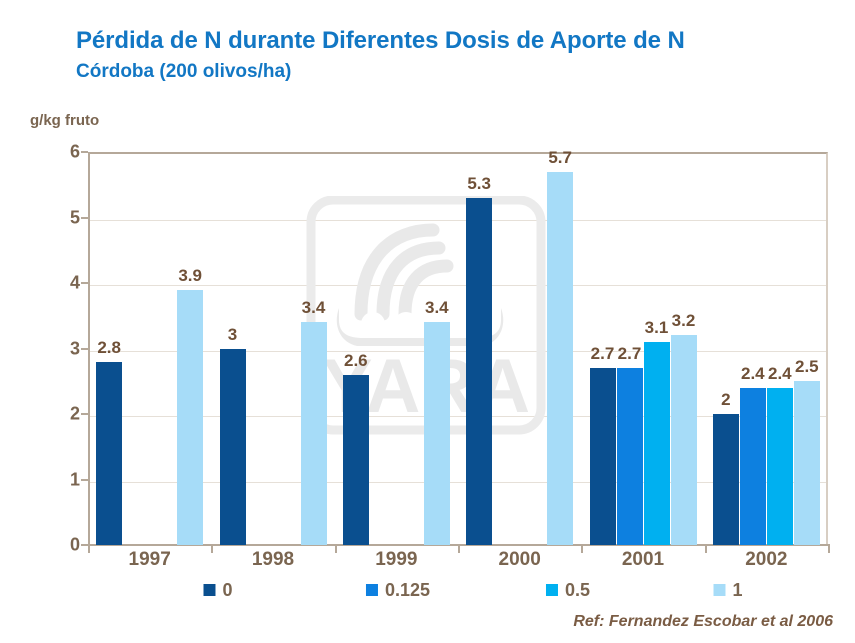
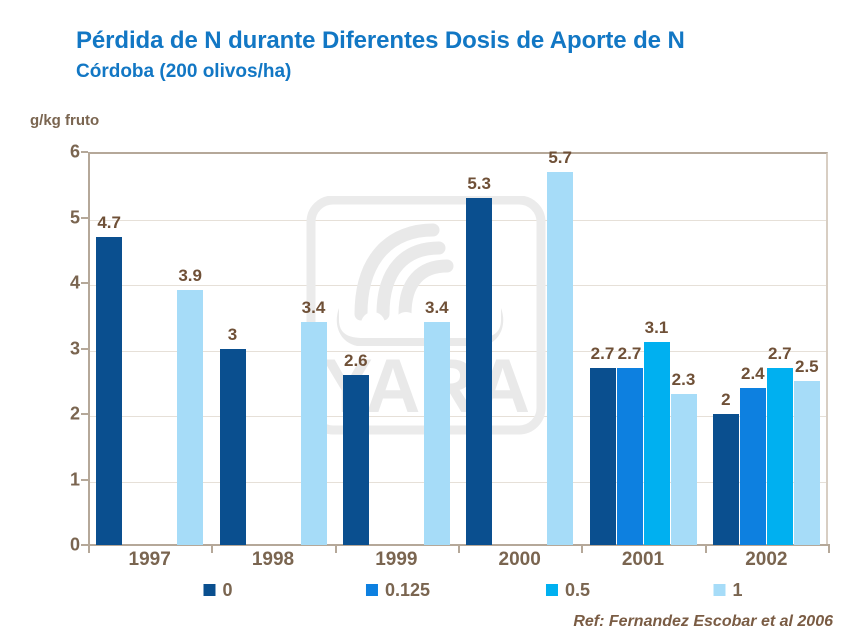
0/1997: 2.8 -> 4.7
1/2001: 3.2 -> 2.3
0.5/2002: 2.4 -> 2.7
